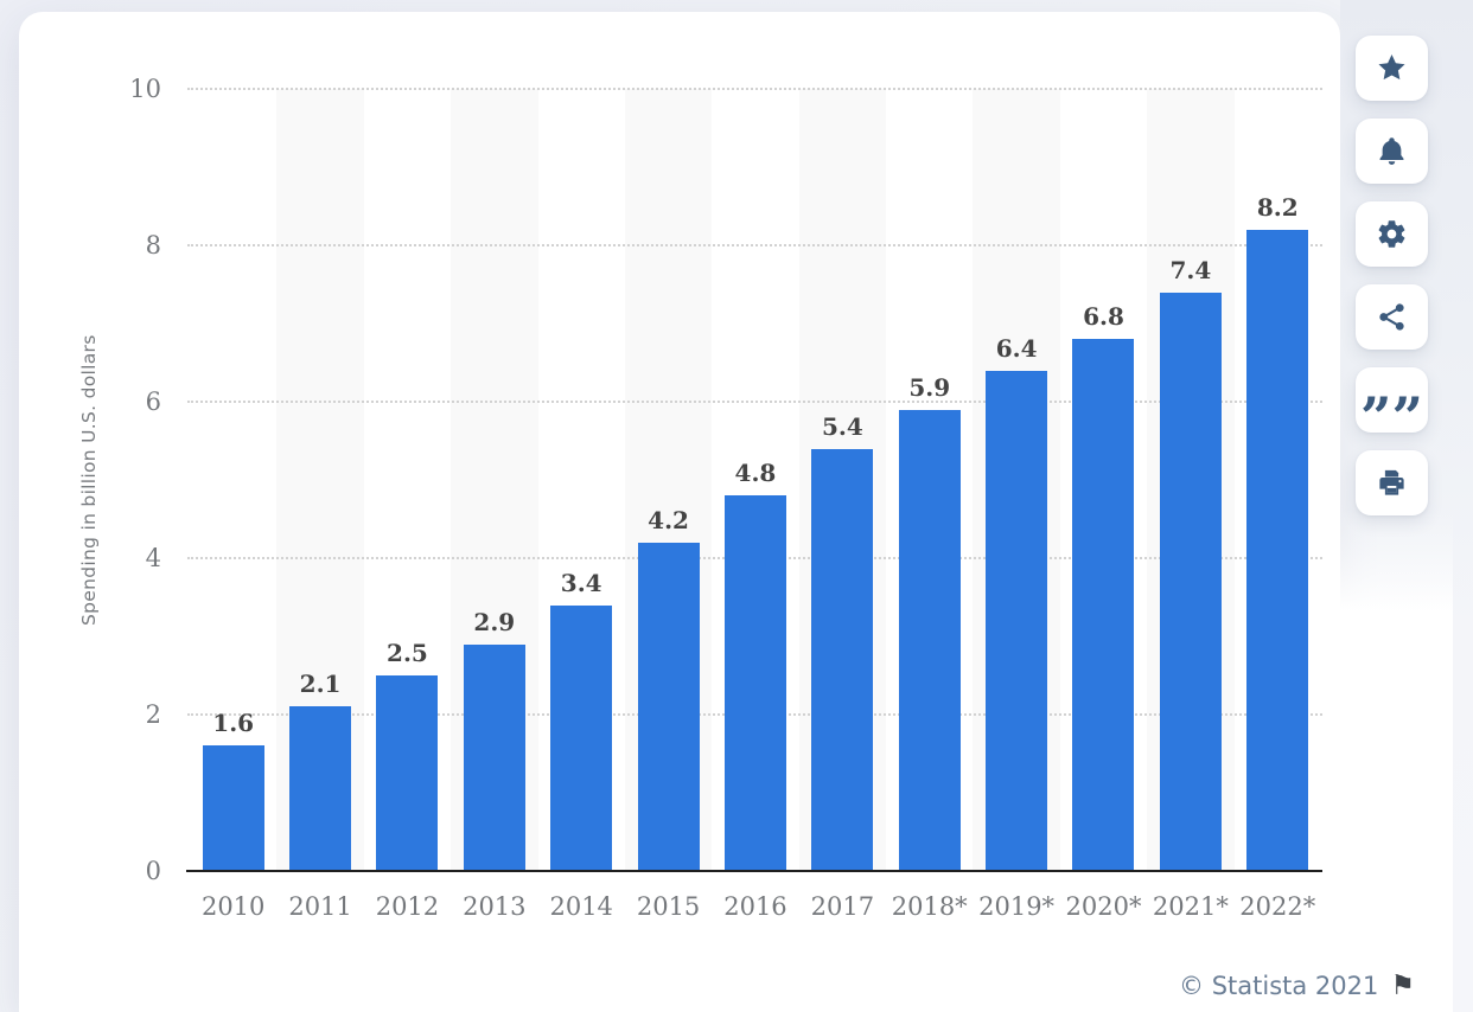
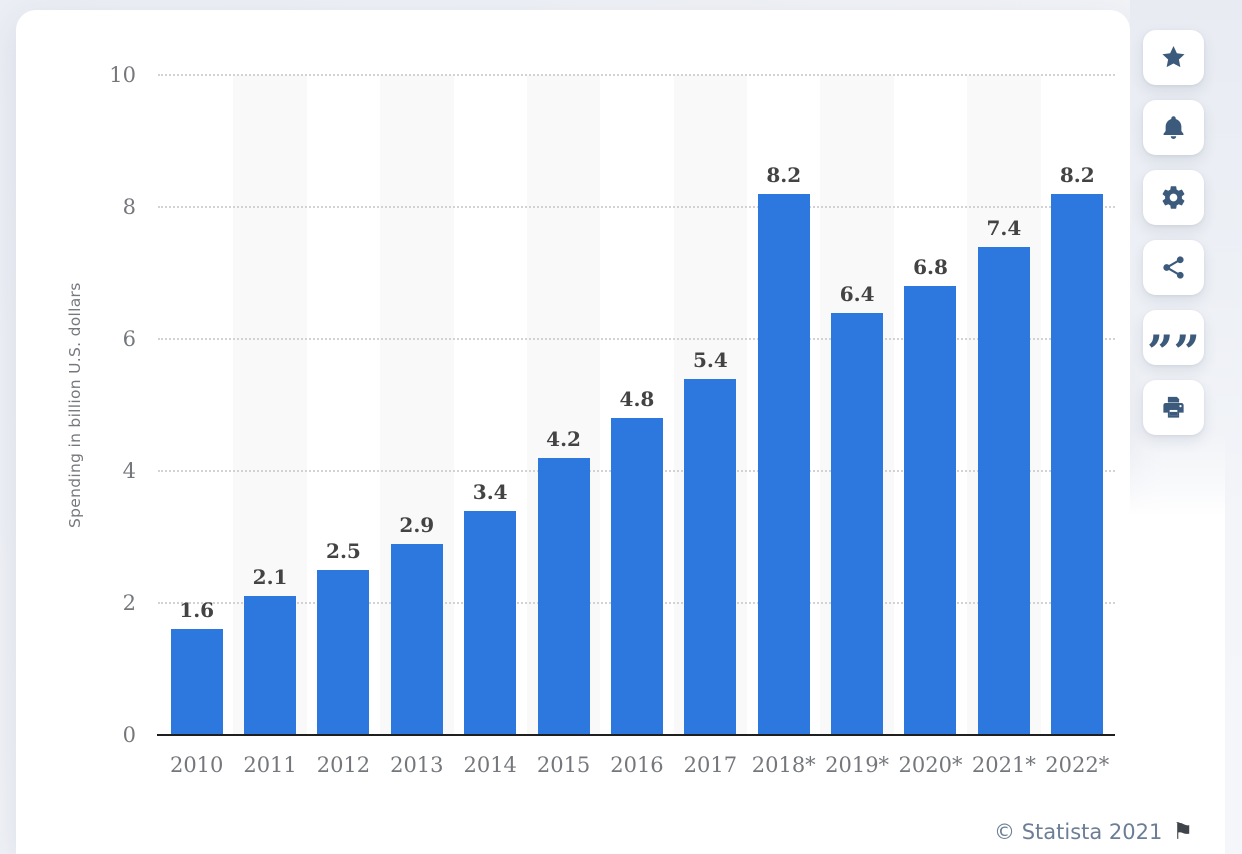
2018*: 5.9 -> 8.2
